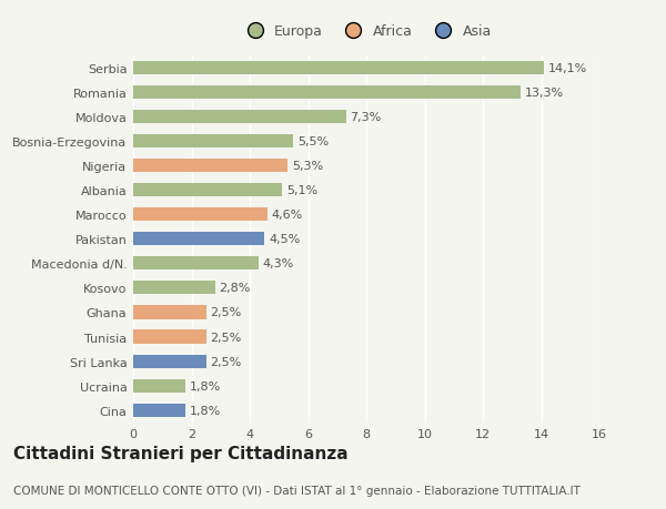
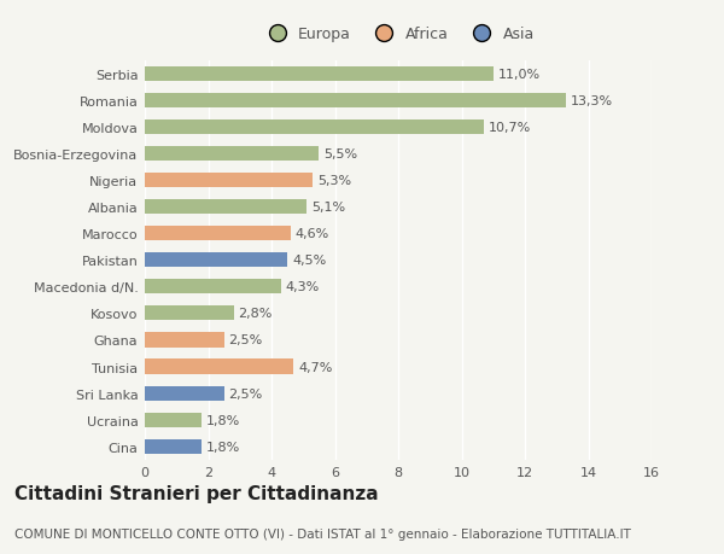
Serbia: 14,1% -> 11,0%
Moldova: 7,3% -> 10,7%
Tunisia: 2,5% -> 4,7%
